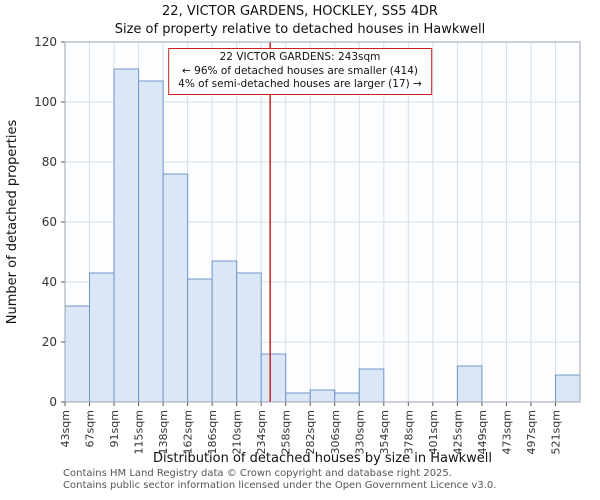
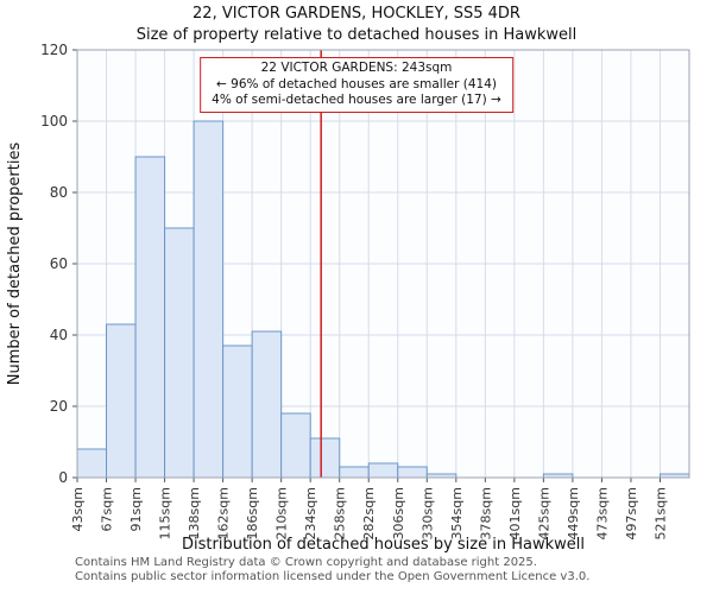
43sqm: 32 -> 8
91sqm: 111 -> 90
115sqm: 107 -> 70
138sqm: 76 -> 100
162sqm: 41 -> 37
186sqm: 47 -> 41
210sqm: 43 -> 18
234sqm: 16 -> 11
330sqm: 11 -> 1
425sqm: 12 -> 1
521sqm: 9 -> 1
